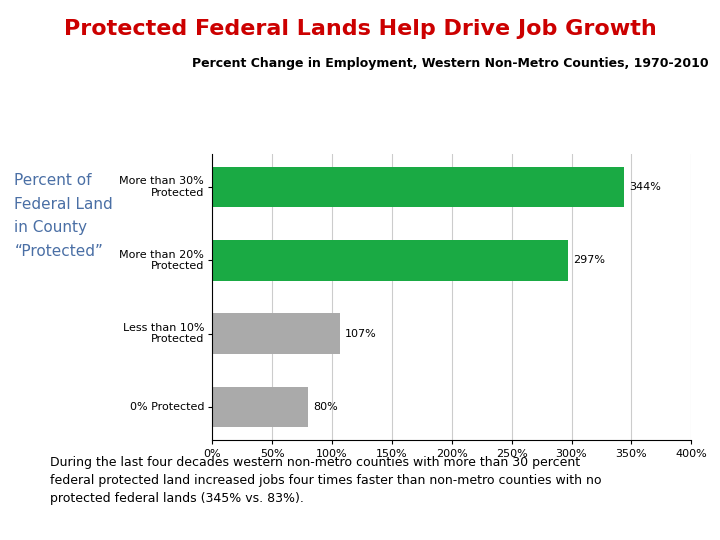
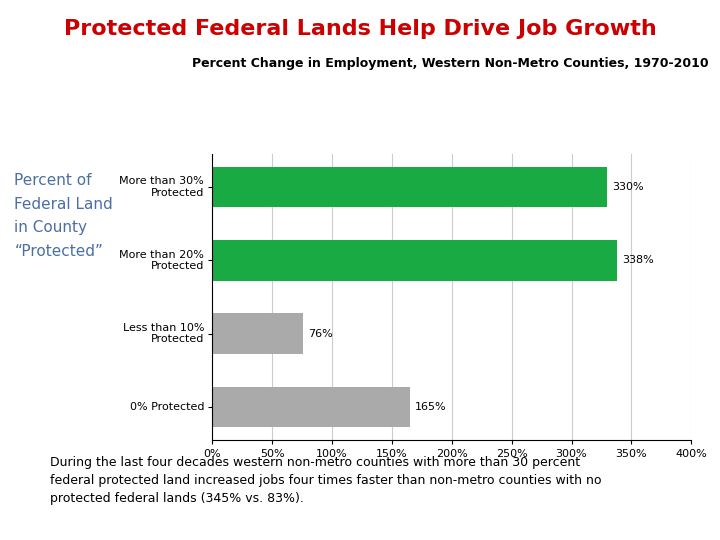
More than 30% Protected: 344% -> 330%
More than 20% Protected: 297% -> 338%
Less than 10% Protected: 107% -> 76%
0% Protected: 80% -> 165%
